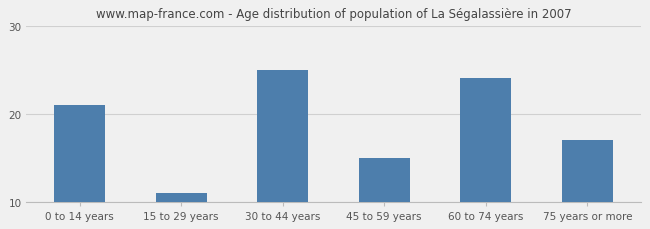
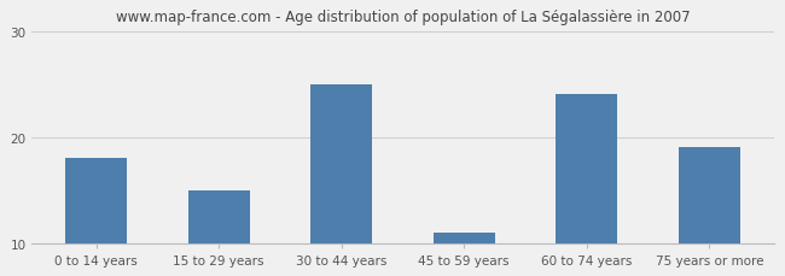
0 to 14 years: 21 -> 18
15 to 29 years: 11 -> 15
45 to 59 years: 15 -> 11
75 years or more: 17 -> 19
